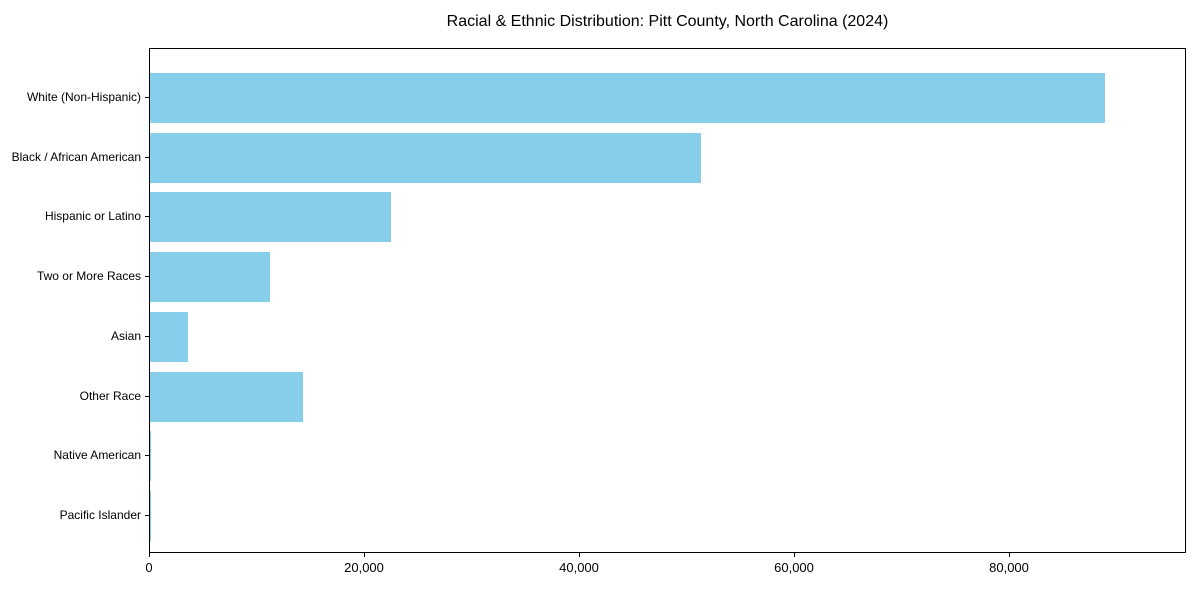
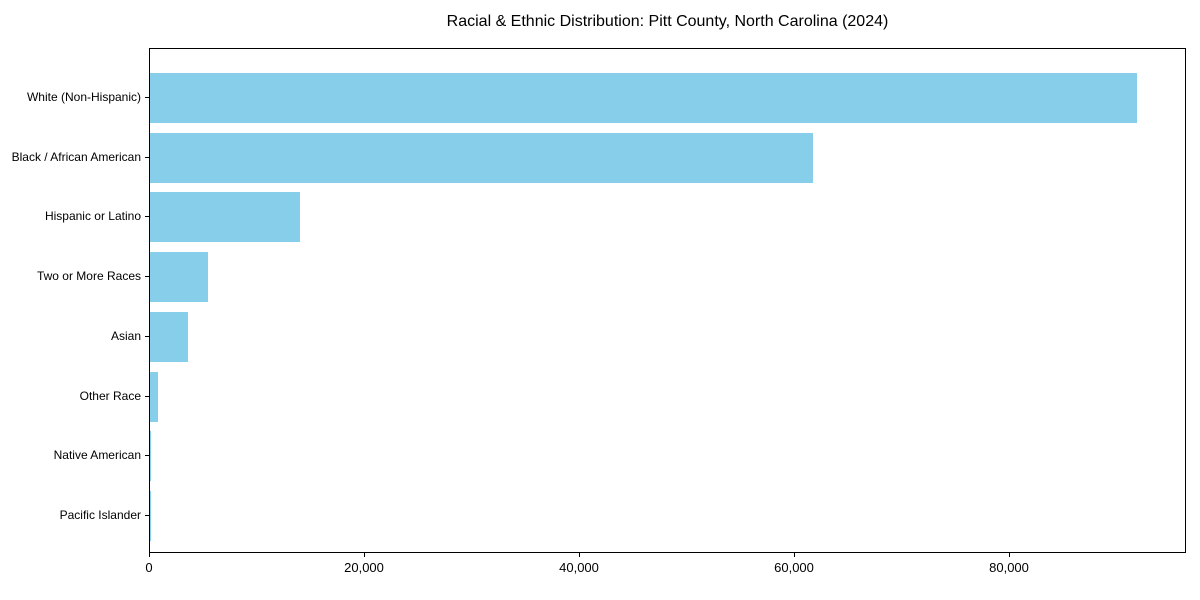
White (Non-Hispanic): 88800 -> 91800
Black / African American: 51300 -> 61600
Hispanic or Latino: 22400 -> 14000
Two or More Races: 11200 -> 5400
Other Race: 14200 -> 700
